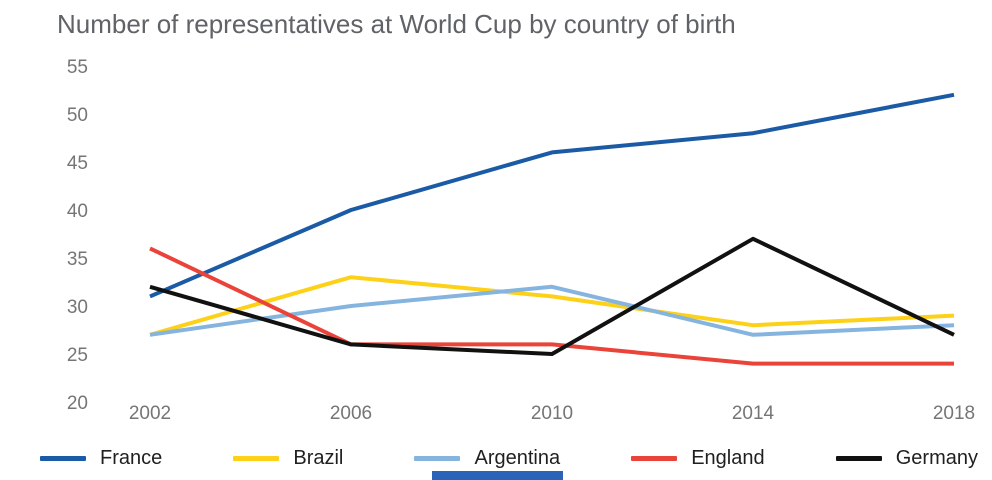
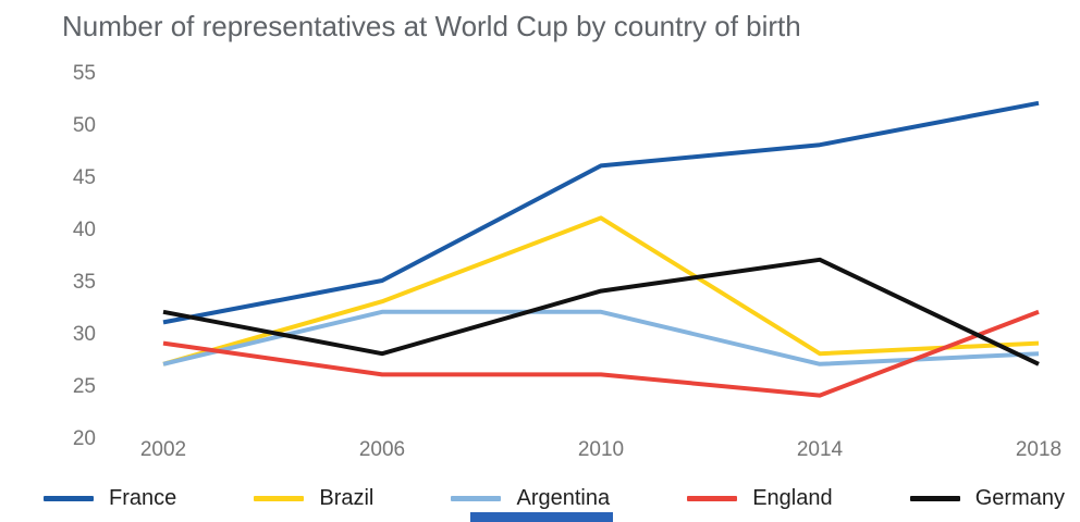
England/2002: 36 -> 29
France/2006: 40 -> 35
Argentina/2006: 30 -> 32
Germany/2006: 26 -> 28
Brazil/2010: 31 -> 41
Germany/2010: 25 -> 34
England/2018: 24 -> 32
